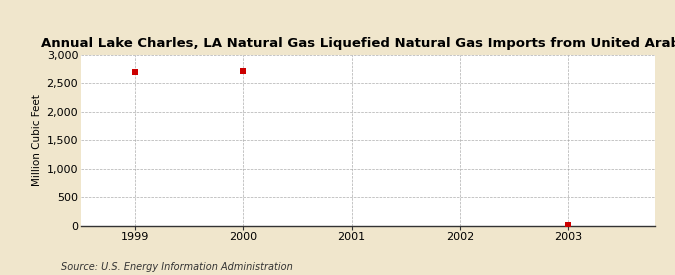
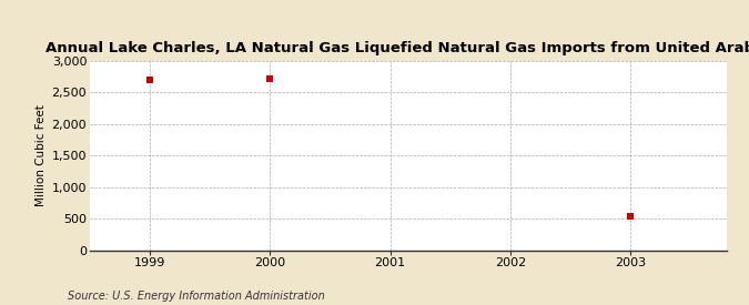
2003: 10 -> 540
